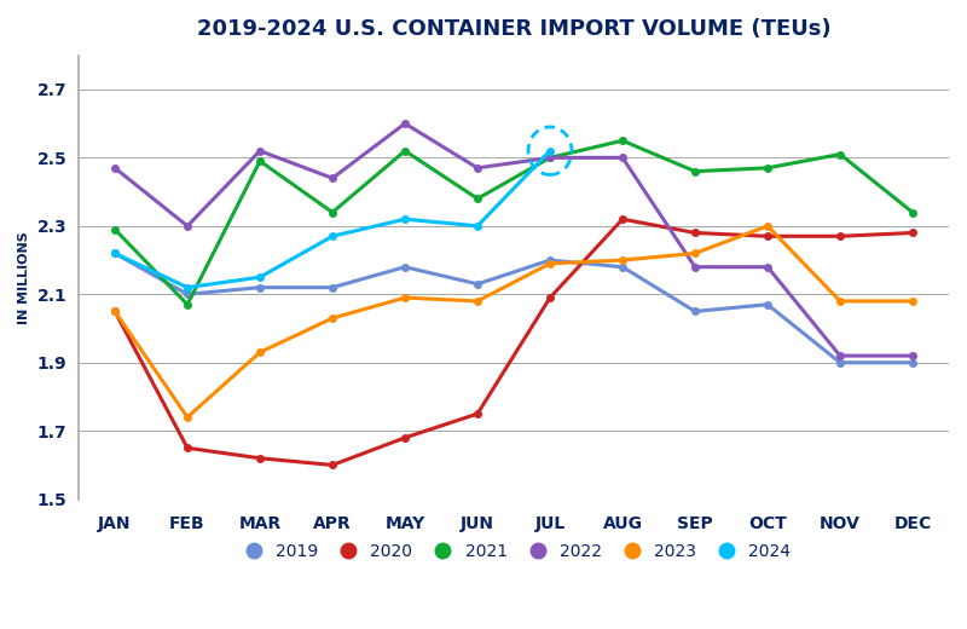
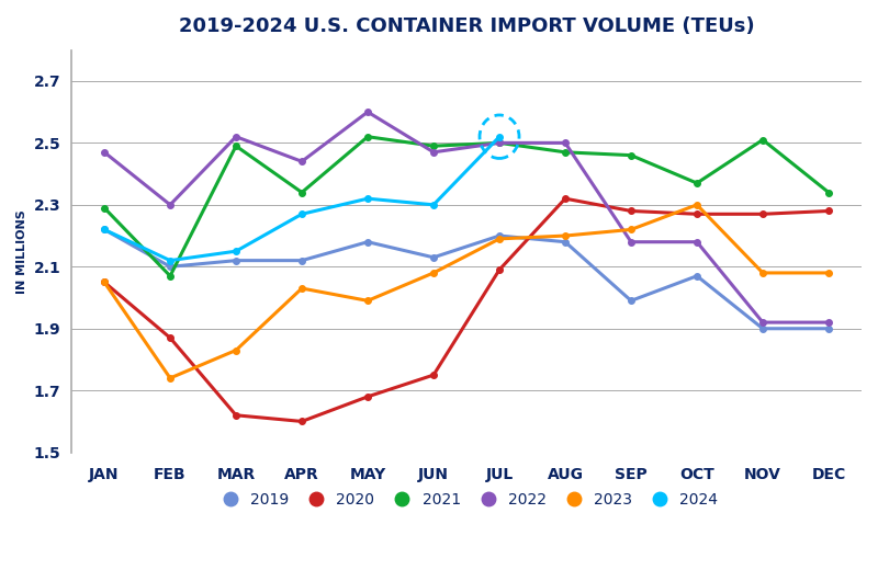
2020/FEB: 1.65 -> 1.87
2023/MAR: 1.93 -> 1.83
2023/MAY: 2.09 -> 1.99
2021/JUN: 2.38 -> 2.49
2021/AUG: 2.55 -> 2.47
2019/SEP: 2.05 -> 1.99
2021/OCT: 2.47 -> 2.37
